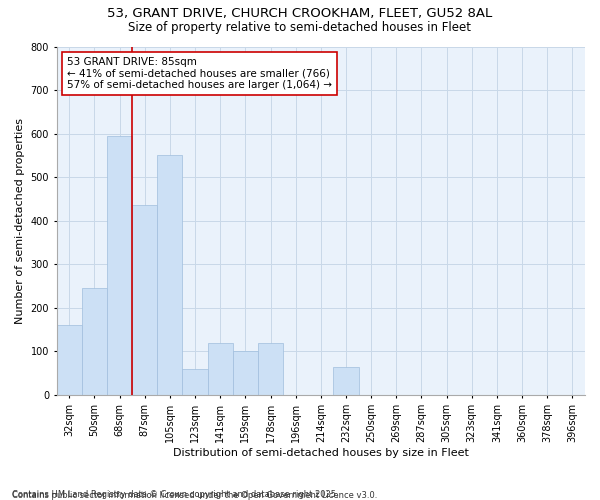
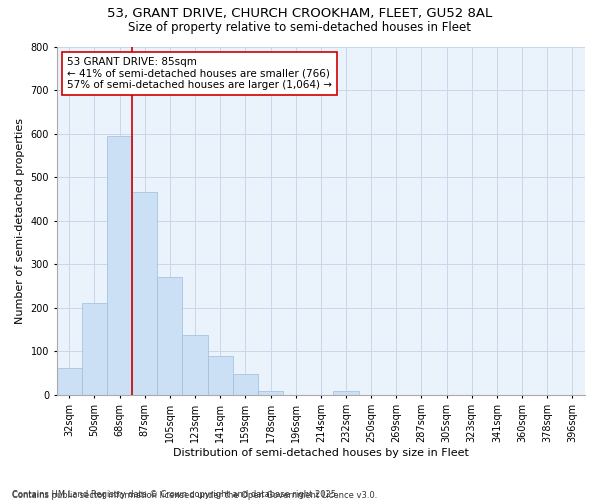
32sqm: 160 -> 62
50sqm: 245 -> 210
87sqm: 435 -> 465
105sqm: 550 -> 270
123sqm: 60 -> 138
141sqm: 120 -> 90
159sqm: 100 -> 47
178sqm: 120 -> 10
232sqm: 65 -> 10
